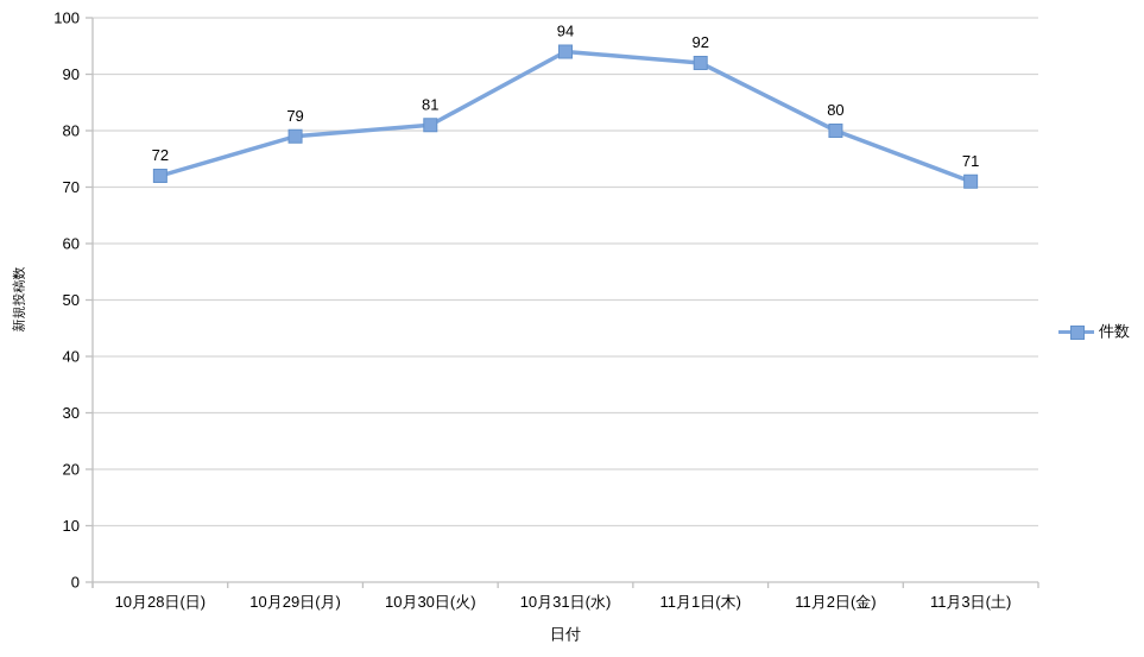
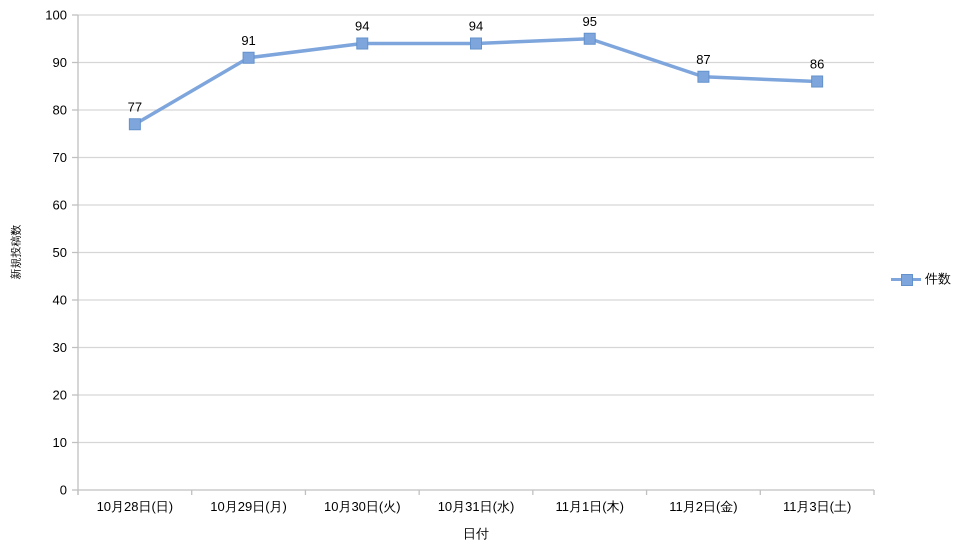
10月28日(日): 72 -> 77
10月29日(月): 79 -> 91
10月30日(火): 81 -> 94
11月1日(木): 92 -> 95
11月2日(金): 80 -> 87
11月3日(土): 71 -> 86
